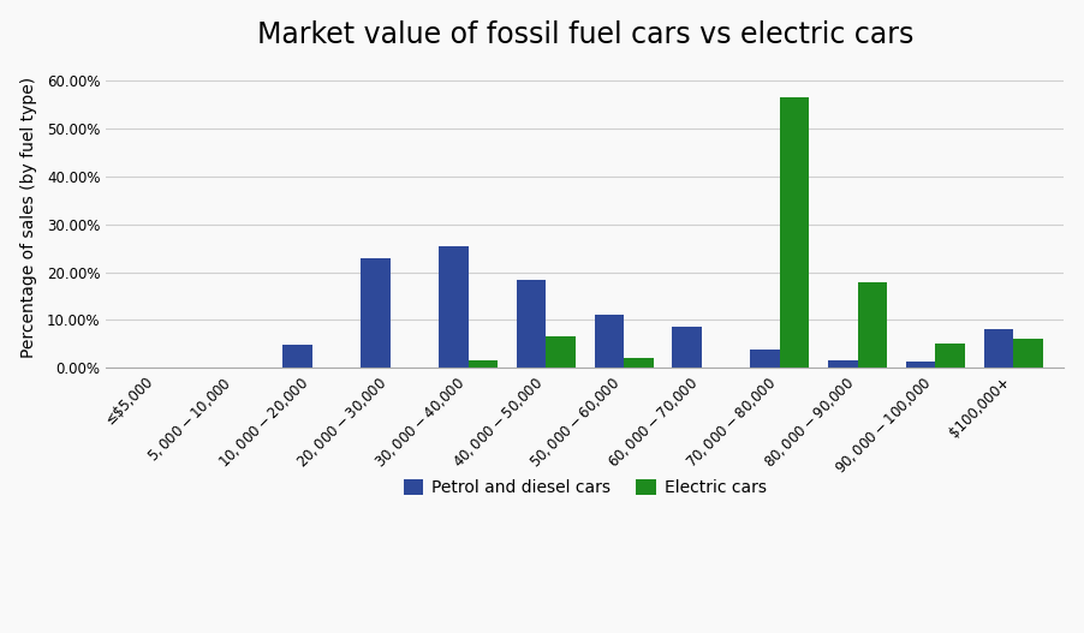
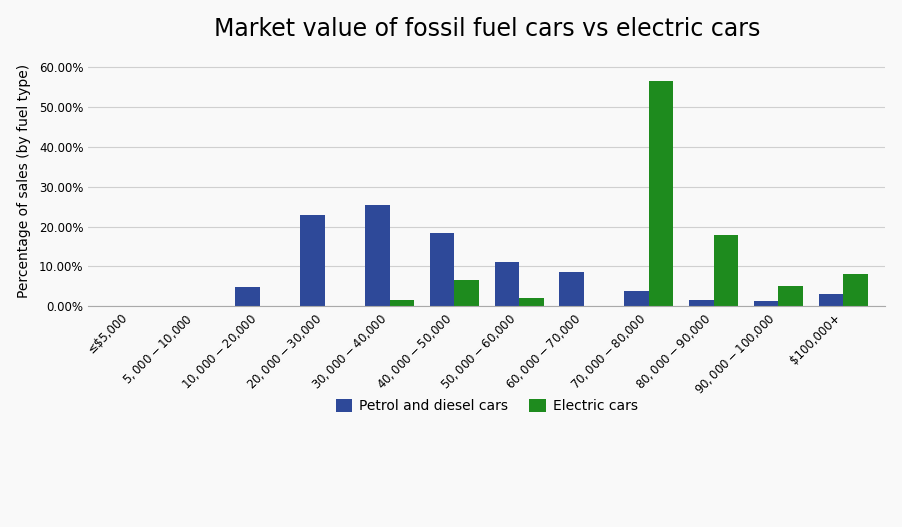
Petrol and diesel cars/$100,000+: 8.0% -> 3.0%
Electric cars/$100,000+: 6.0% -> 8.2%
